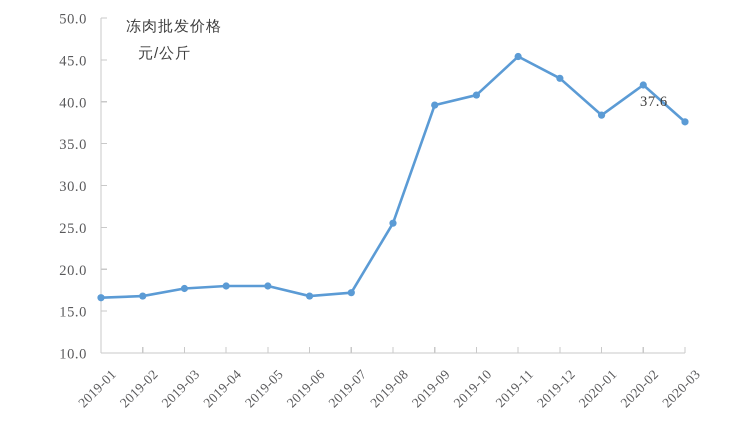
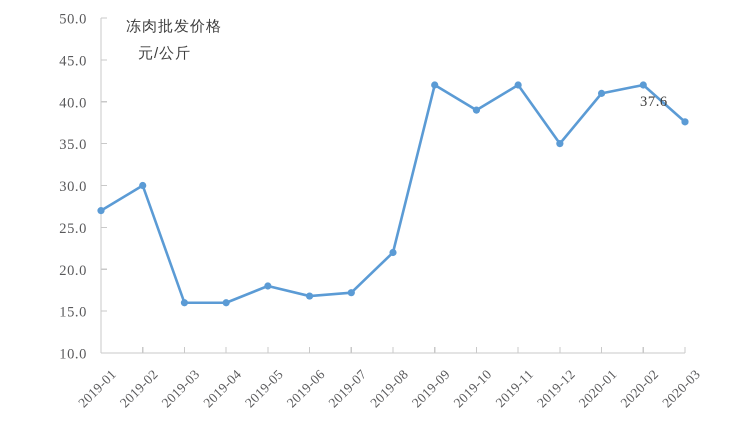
2019-01: 17 -> 27
2019-02: 17 -> 30
2019-03: 18 -> 16
2019-04: 18 -> 16
2019-08: 26 -> 22
2019-09: 40 -> 42
2019-10: 41 -> 39
2019-11: 45 -> 42
2019-12: 43 -> 35
2020-01: 38 -> 41
